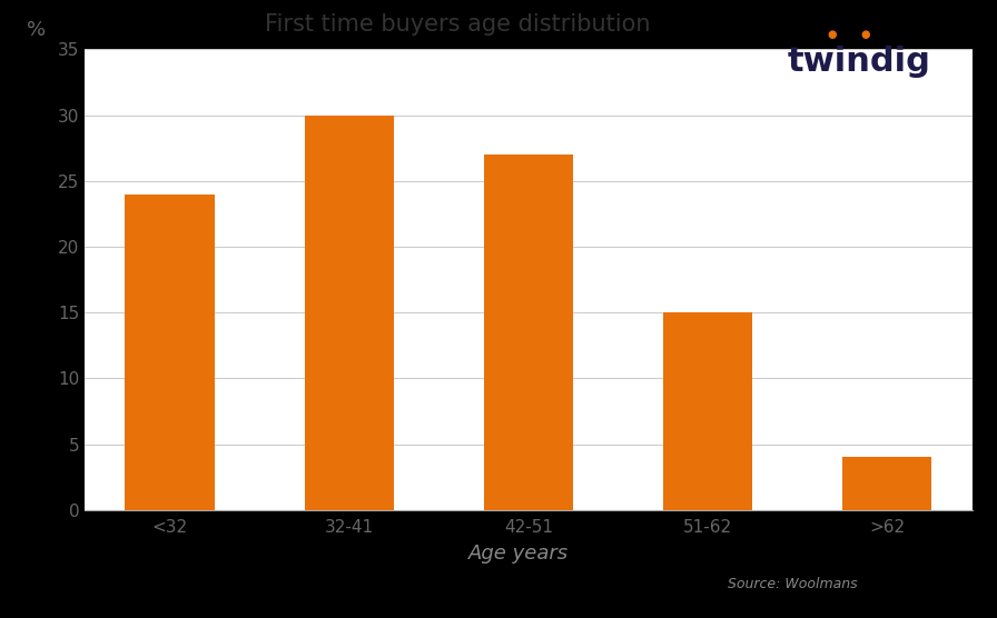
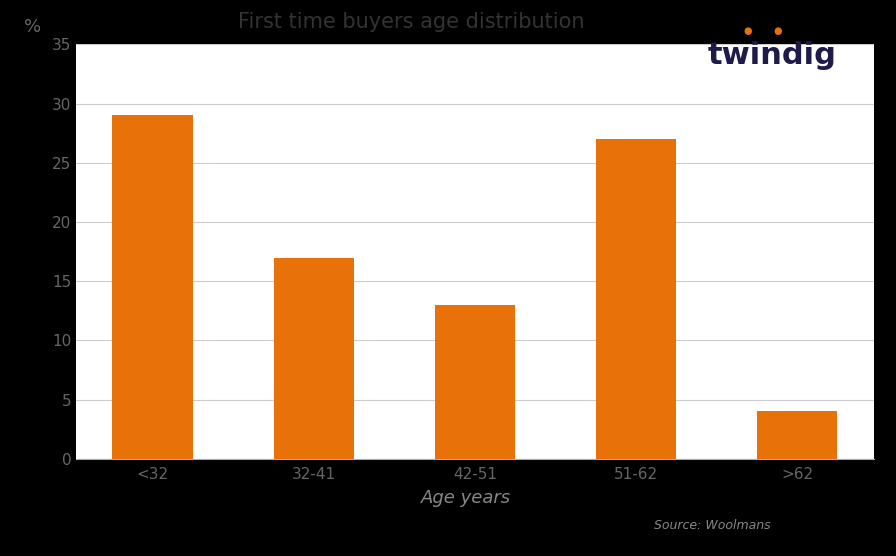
<32: 24 -> 29
32-41: 30 -> 17
42-51: 27 -> 13
51-62: 15 -> 27
